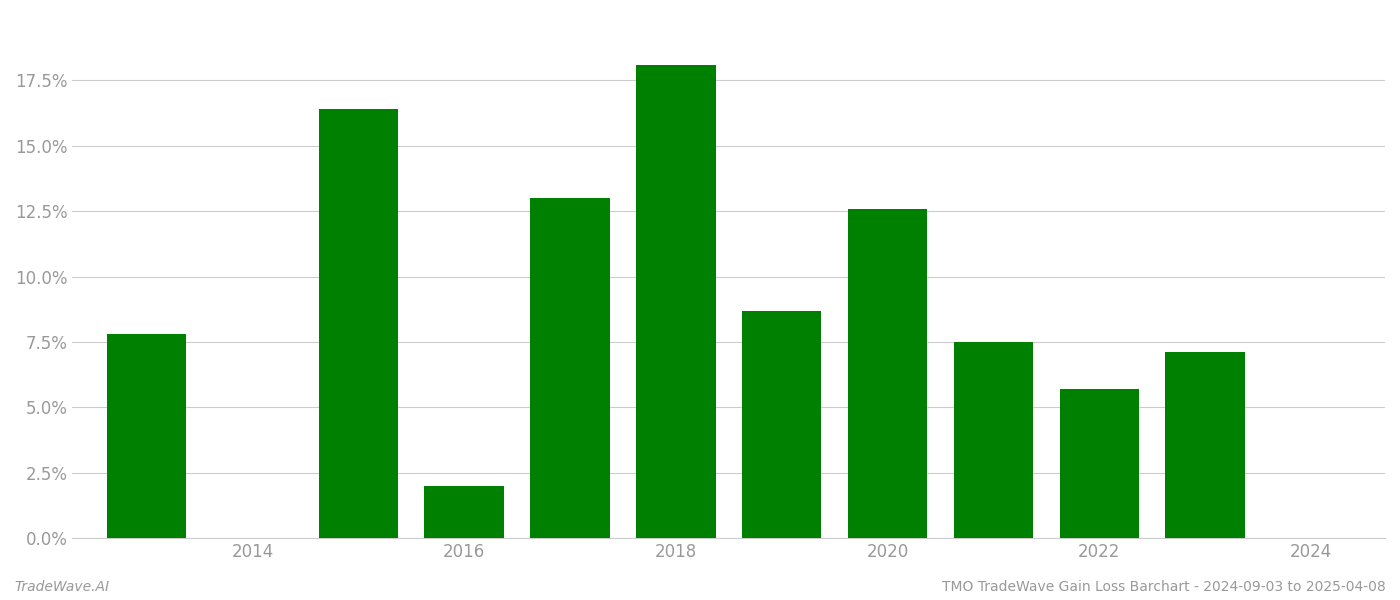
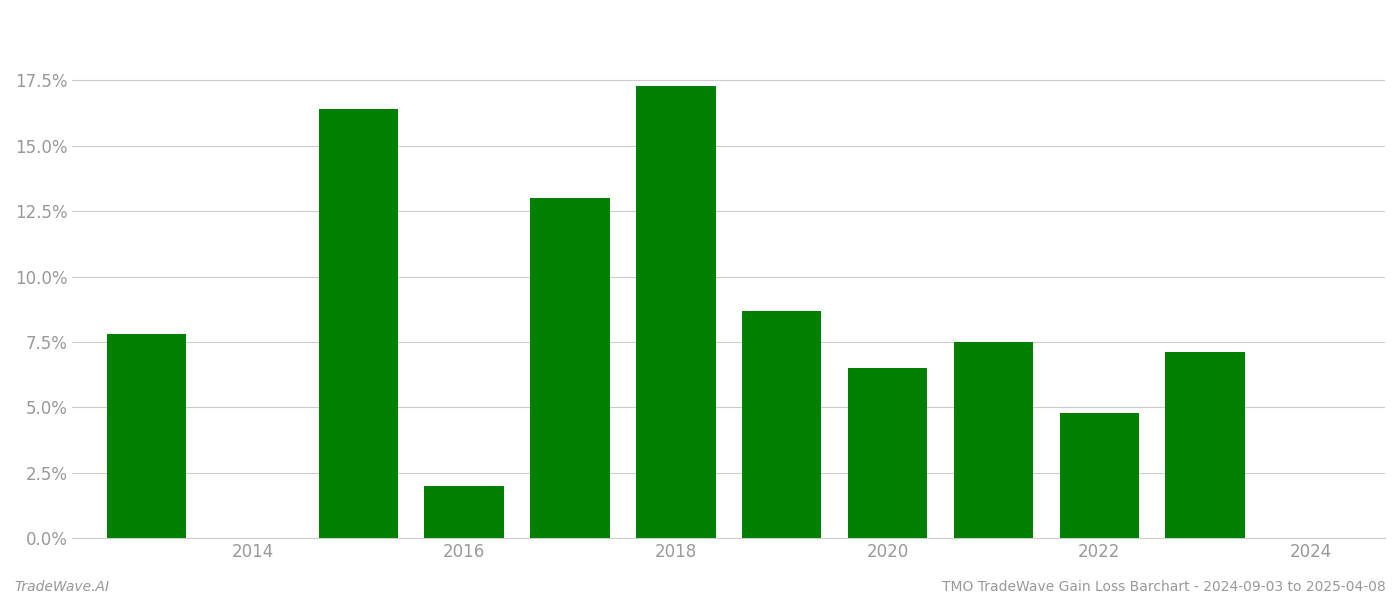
2018: 18.1% -> 17.3%
2020: 12.6% -> 6.5%
2022: 5.7% -> 4.8%
